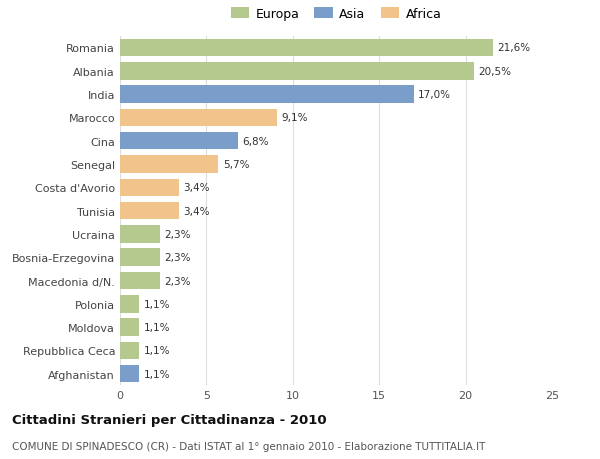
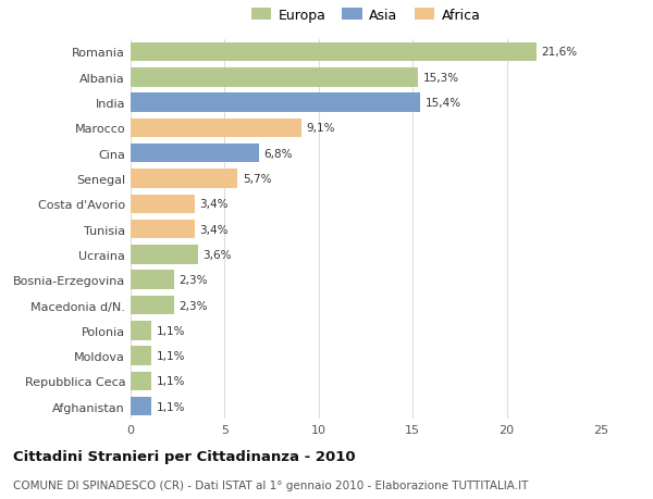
Albania: 20,5% -> 15,3%
India: 17,0% -> 15,4%
Ucraina: 2,3% -> 3,6%
